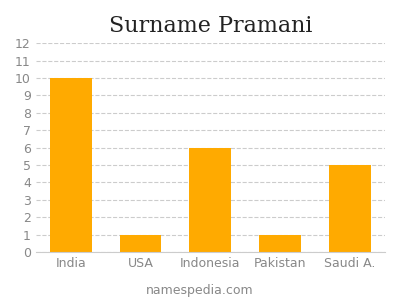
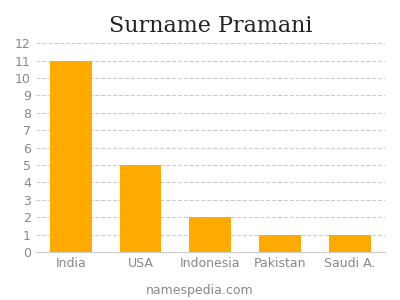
India: 10 -> 11
USA: 1 -> 5
Indonesia: 6 -> 2
Saudi A.: 5 -> 1
